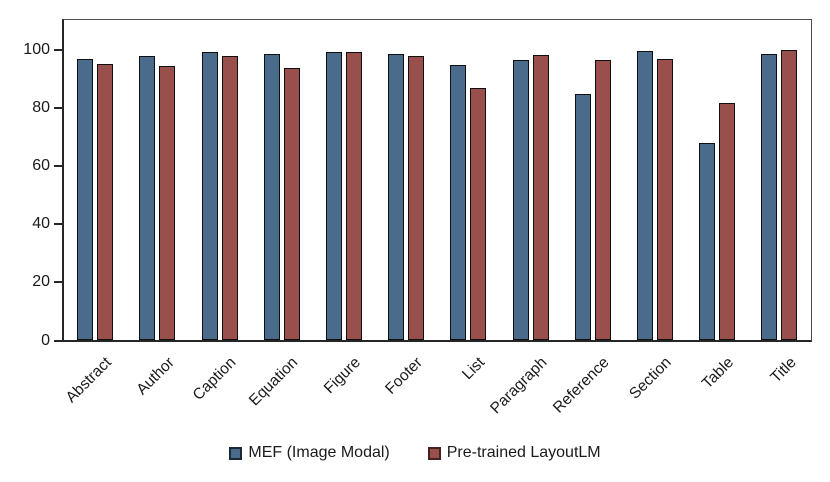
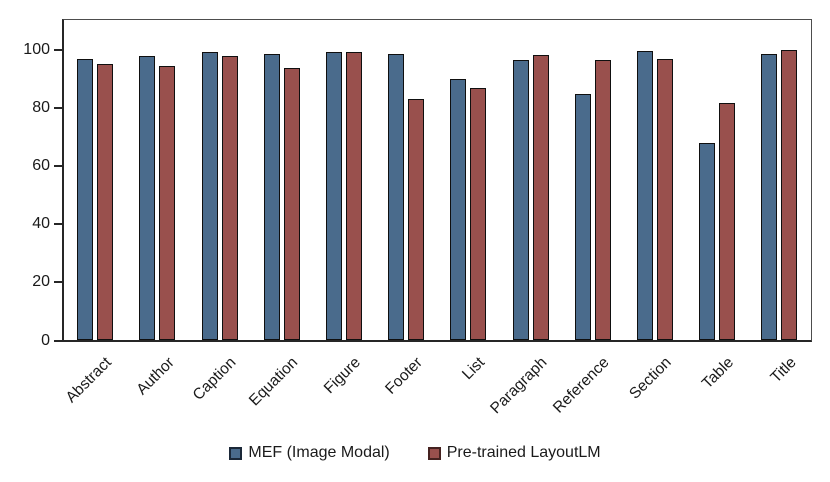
Pre-trained LayoutLM/Footer: 98 -> 83
MEF (Image Modal)/List: 95 -> 90
